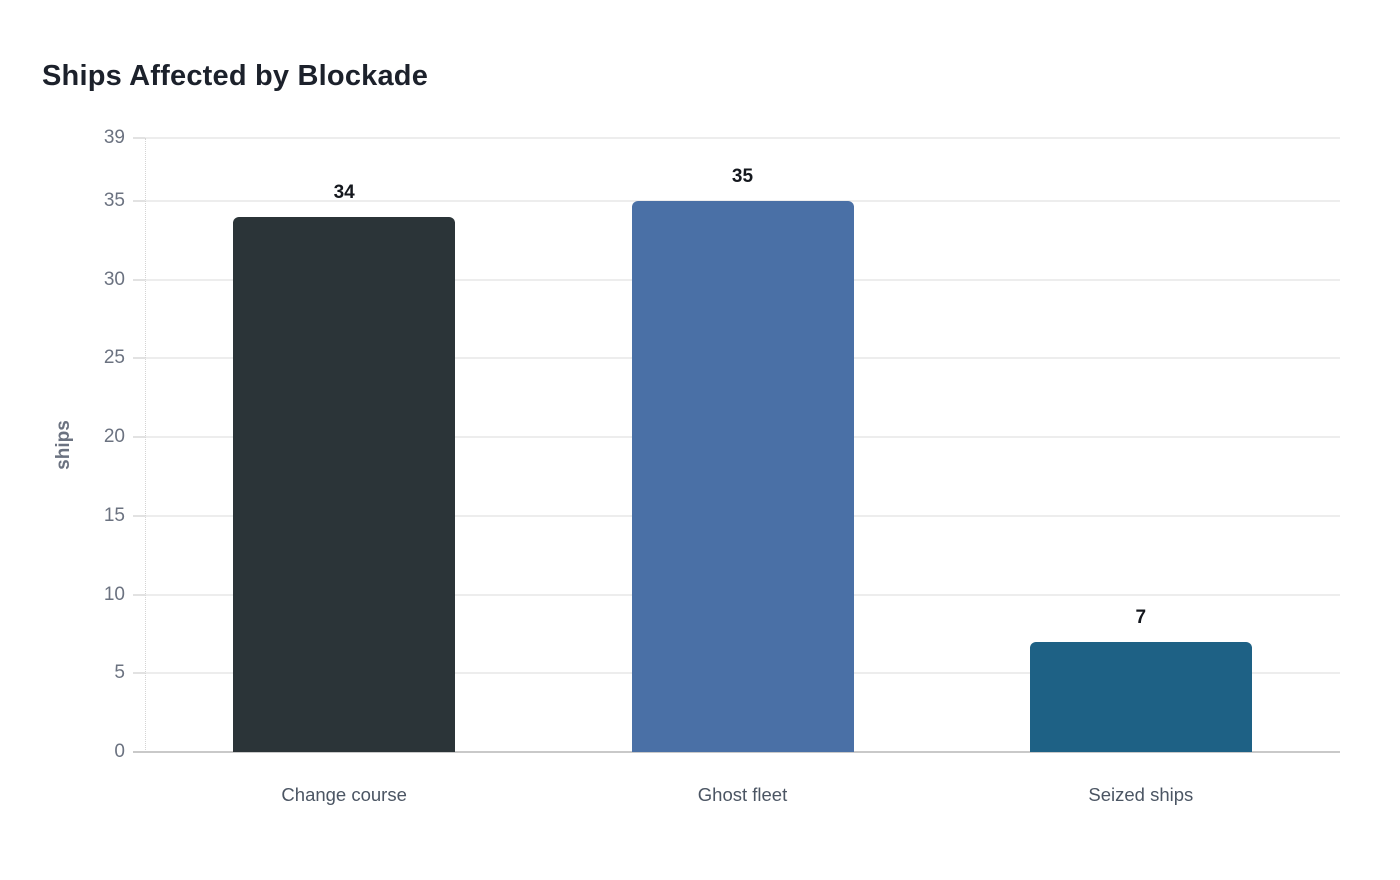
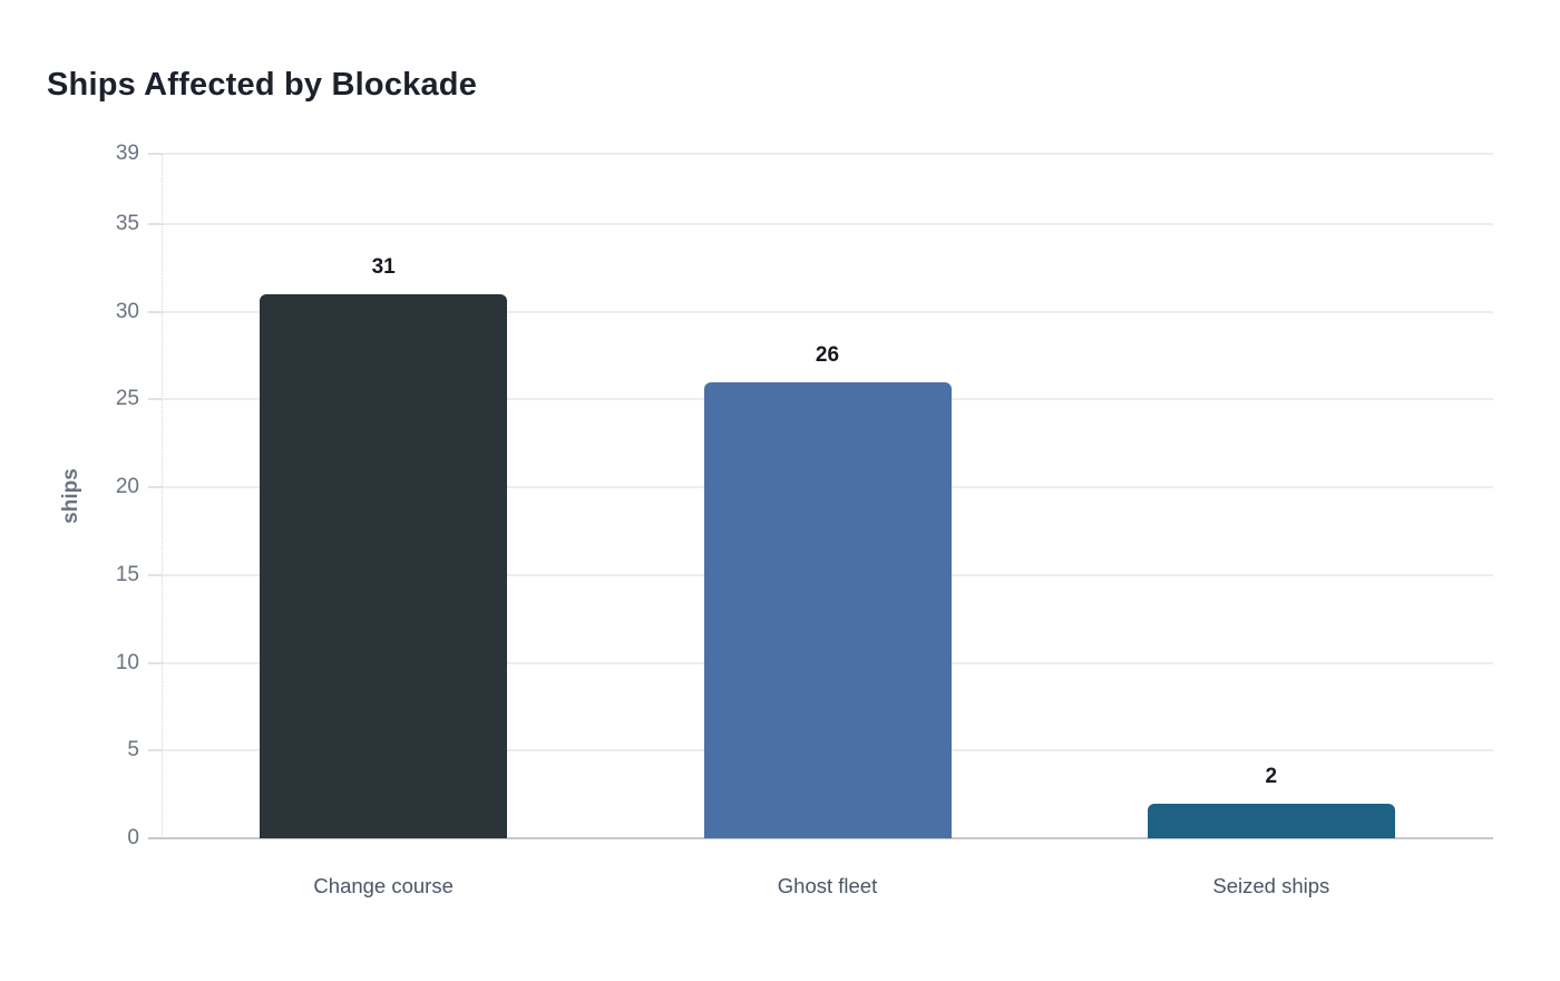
Change course: 34 -> 31
Ghost fleet: 35 -> 26
Seized ships: 7 -> 2
